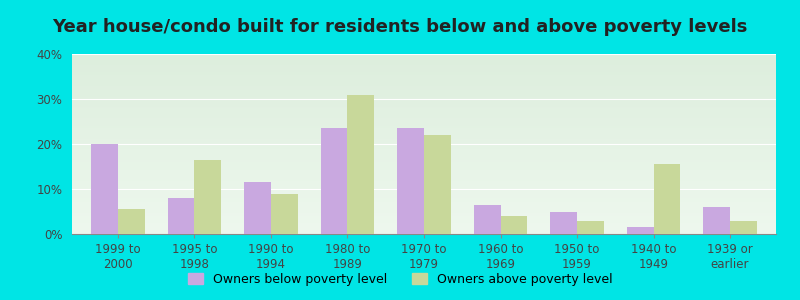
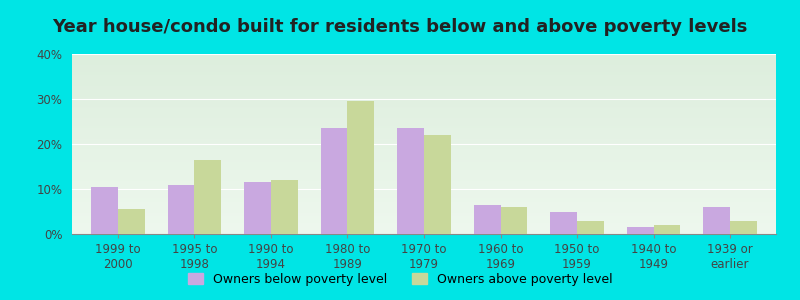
Owners below poverty level/1999 to 2000: 20.0% -> 10.5%
Owners below poverty level/1995 to 1998: 8.0% -> 11.0%
Owners above poverty level/1990 to 1994: 9.0% -> 12.0%
Owners above poverty level/1980 to 1989: 31.0% -> 29.5%
Owners above poverty level/1960 to 1969: 4.0% -> 6.0%
Owners above poverty level/1940 to 1949: 15.5% -> 2.0%
